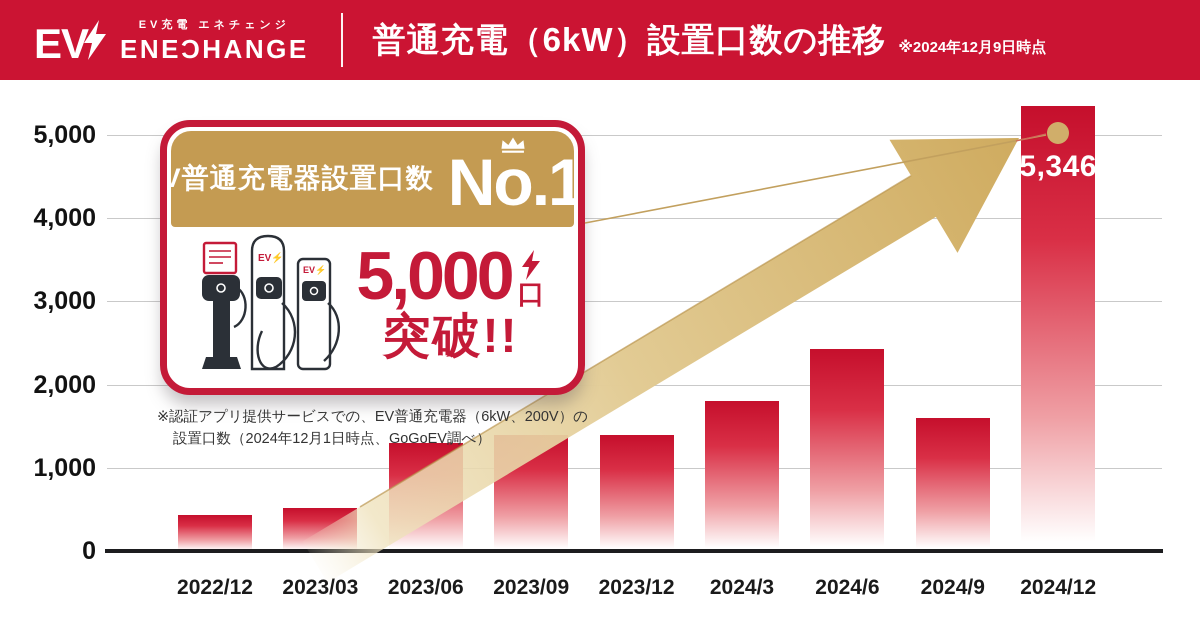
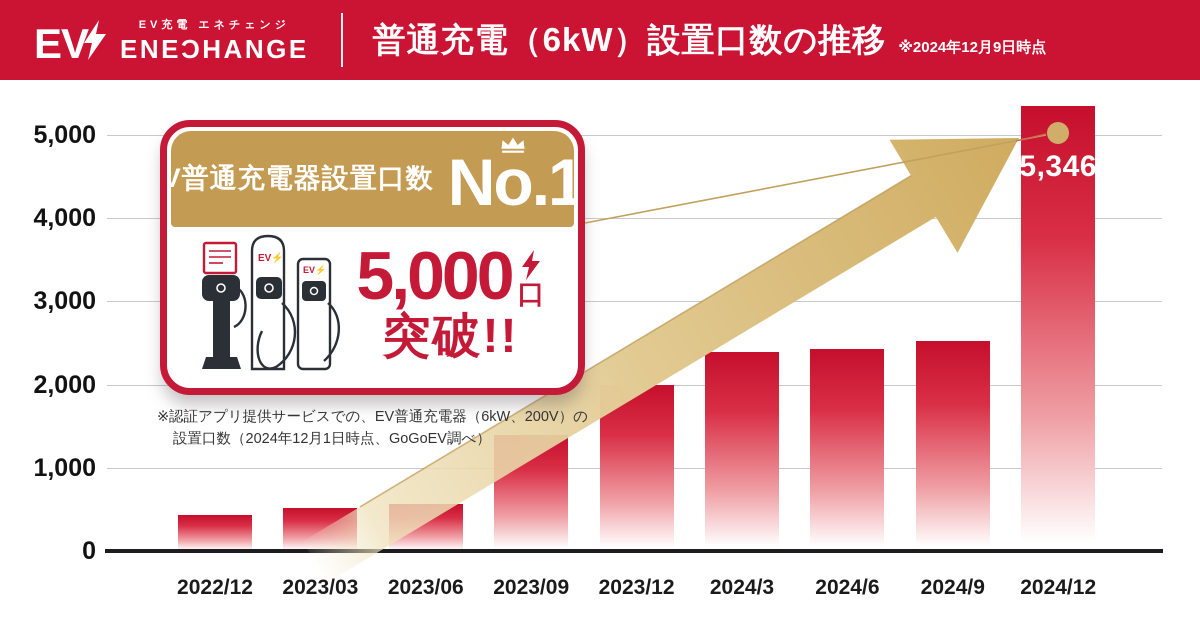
2023/06: 1300 -> 600
2023/12: 1400 -> 2000
2024/3: 1800 -> 2400
2024/9: 1600 -> 2500
